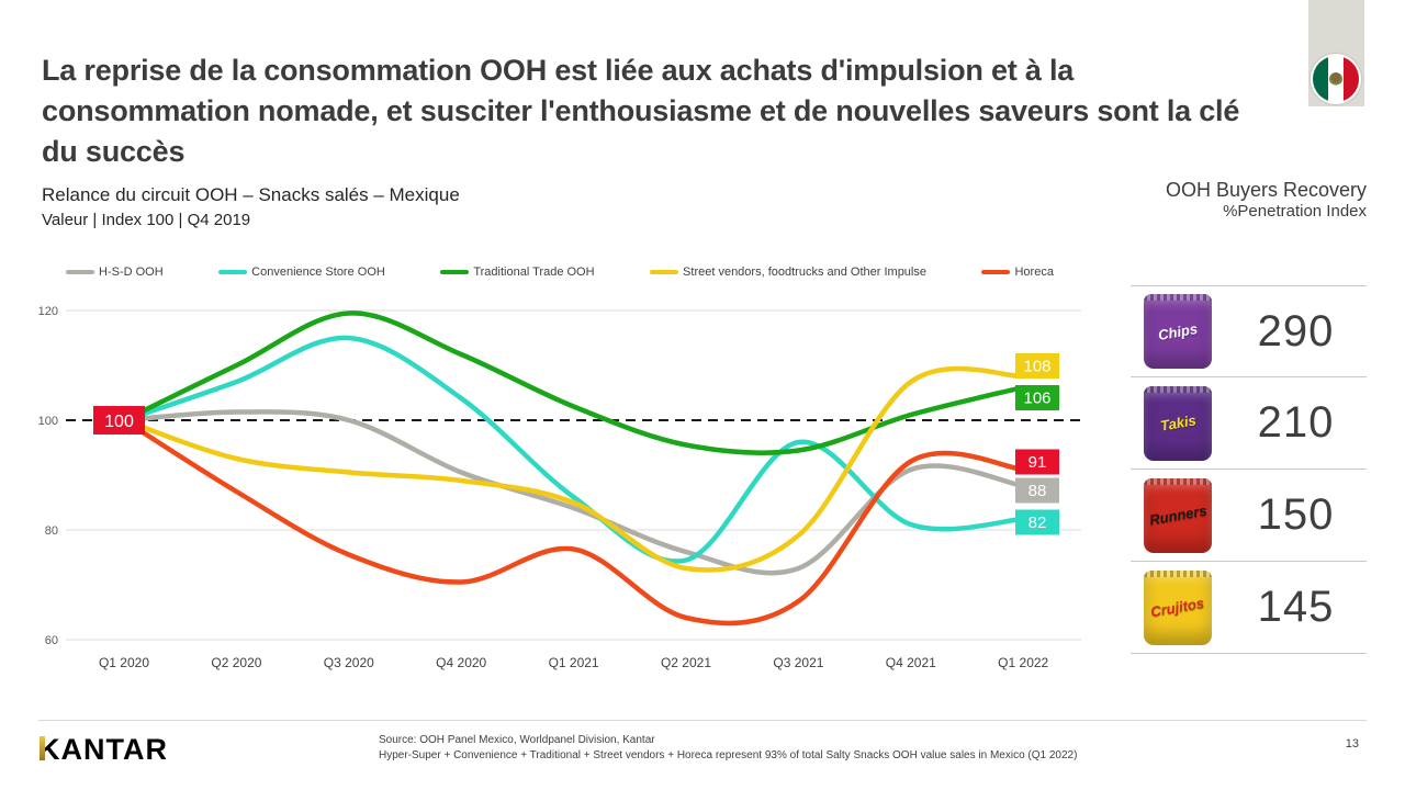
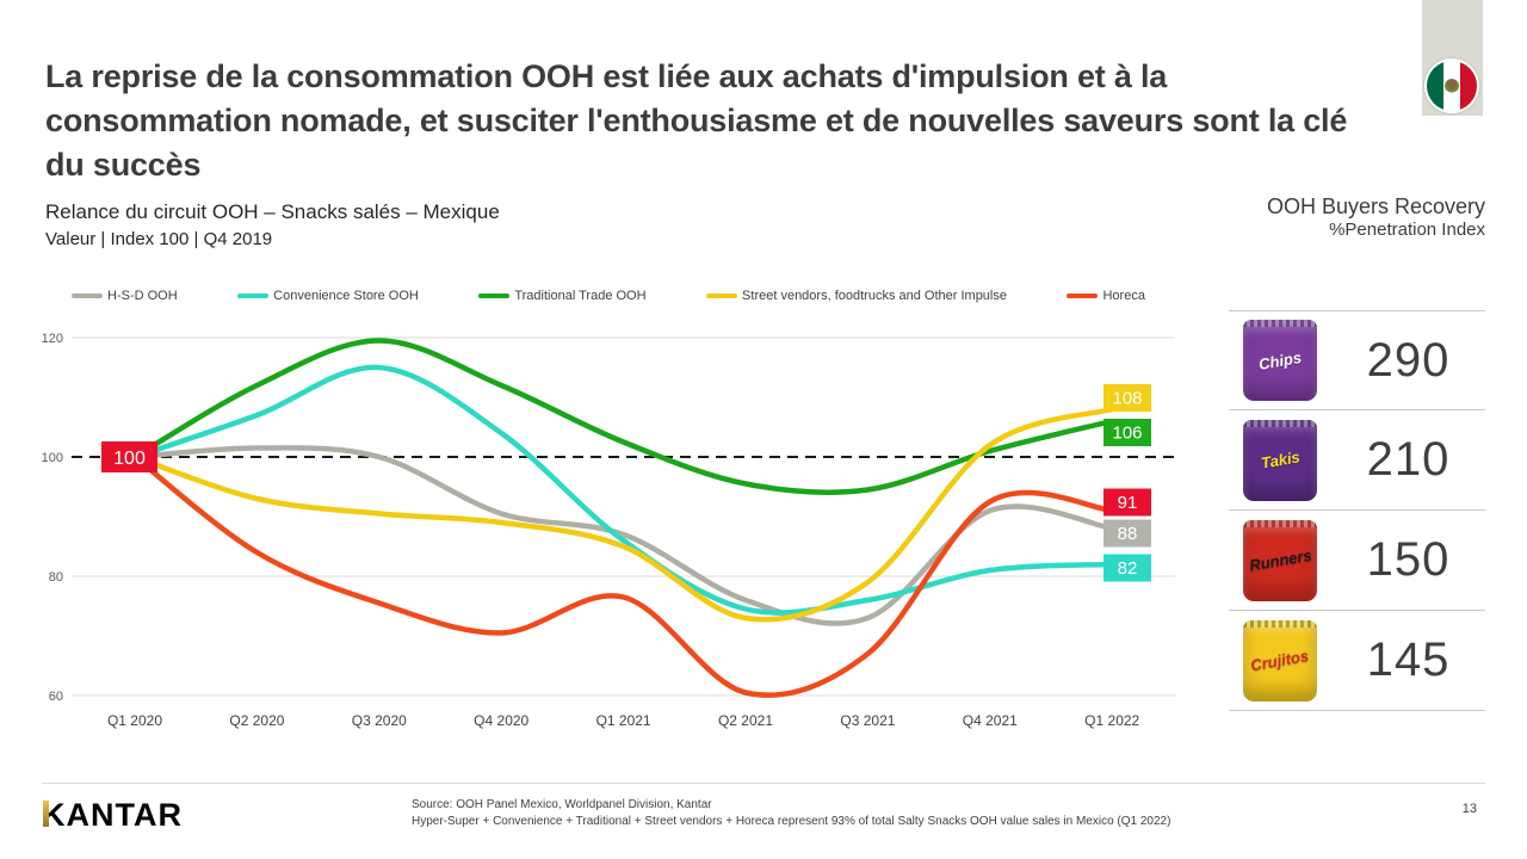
Traditional Trade OOH/Q2 2020: 110 -> 112
Horeca/Q2 2020: 87 -> 84
H-S-D OOH/Q1 2021: 84 -> 87
Horeca/Q2 2021: 64 -> 60
Convenience Store OOH/Q3 2021: 96 -> 76
Street vendors, foodtrucks and Other Impulse/Q4 2021: 107 -> 102
